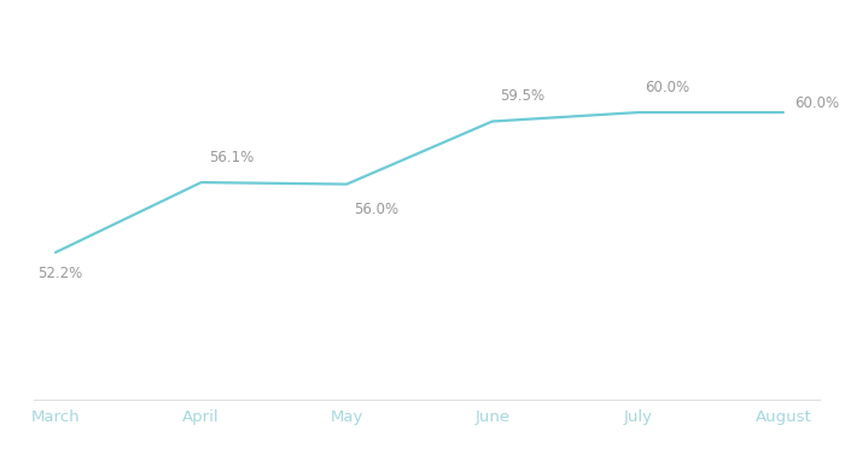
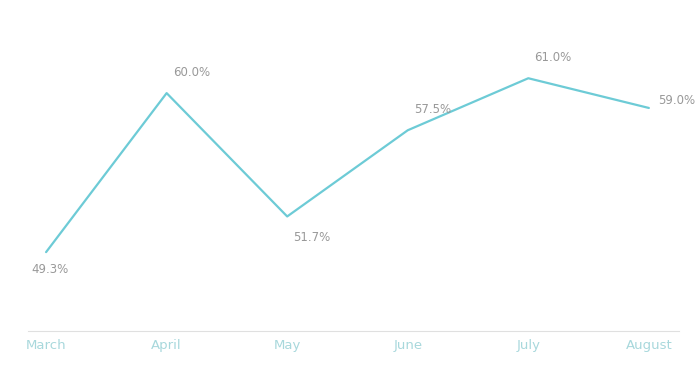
March: 52.2% -> 49.3%
April: 56.1% -> 60.0%
May: 56.0% -> 51.7%
June: 59.5% -> 57.5%
July: 60.0% -> 61.0%
August: 60.0% -> 59.0%
